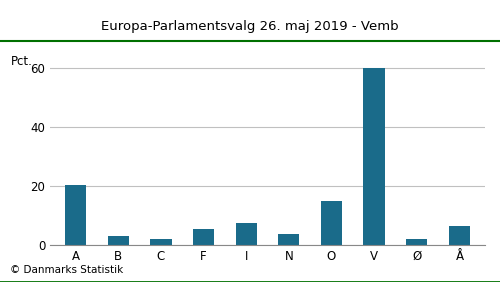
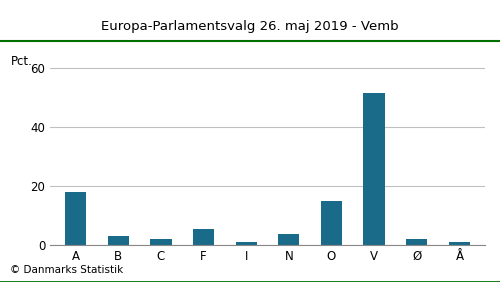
A: 20.5 -> 18.0
I: 7.5 -> 1.2
V: 60.0 -> 51.5
Å: 6.5 -> 1.2
